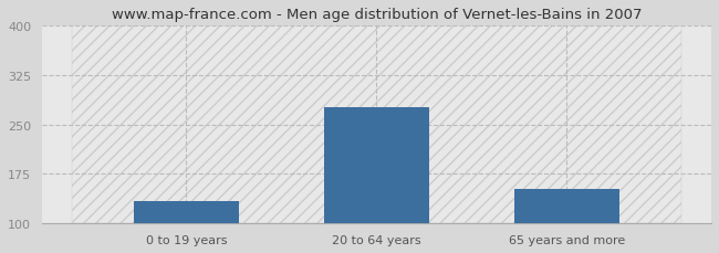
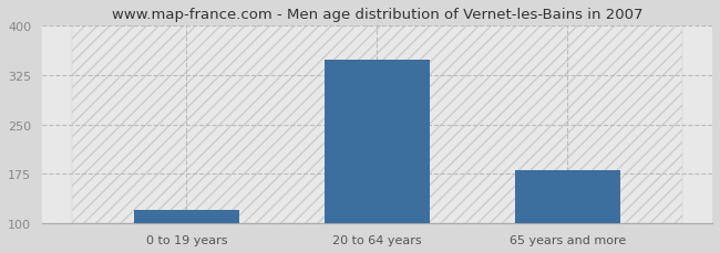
0 to 19 years: 134 -> 120
20 to 64 years: 276 -> 348
65 years and more: 152 -> 181
